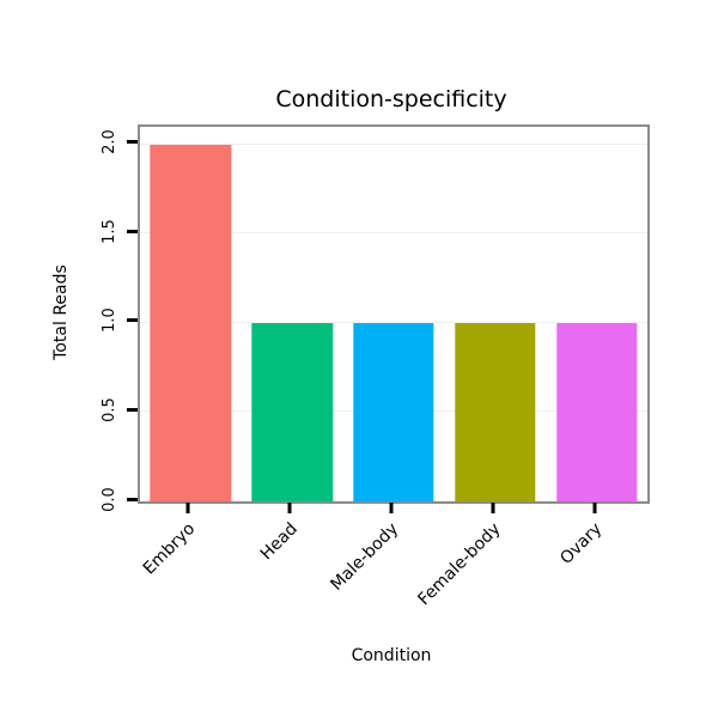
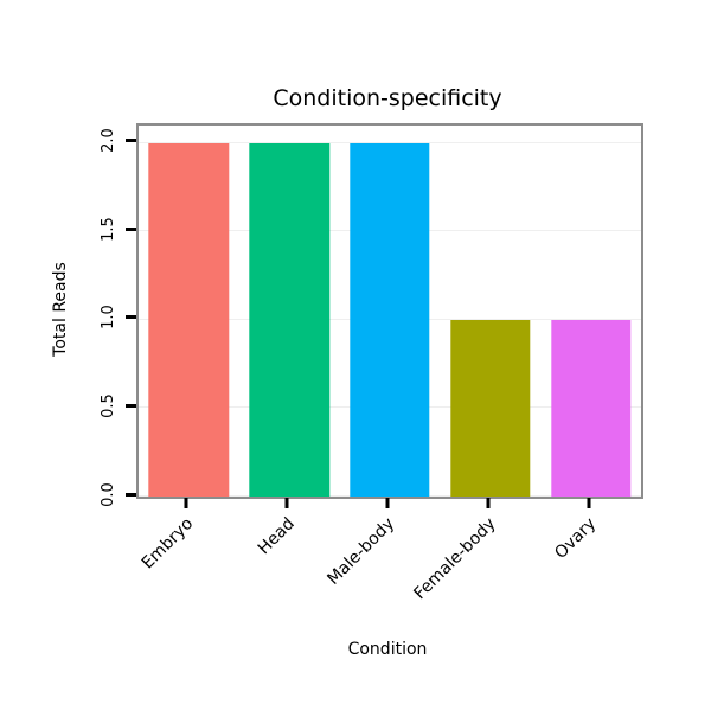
Head: 1 -> 2
Male-body: 1 -> 2
